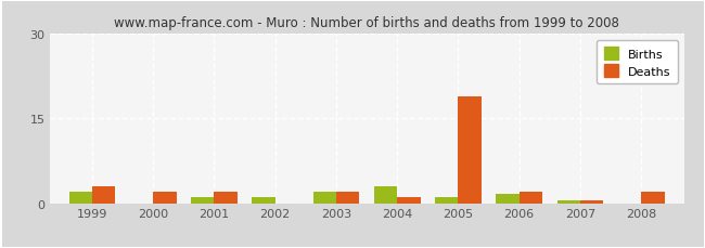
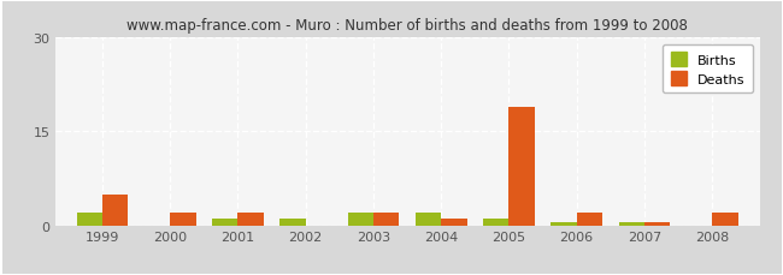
Deaths/1999: 3.0 -> 5.0
Births/2004: 3.0 -> 2.0
Births/2006: 1.6 -> 0.5
